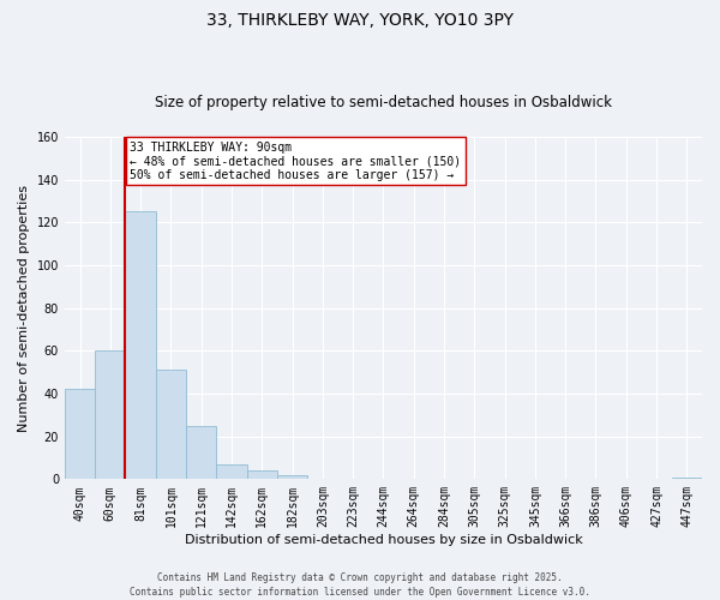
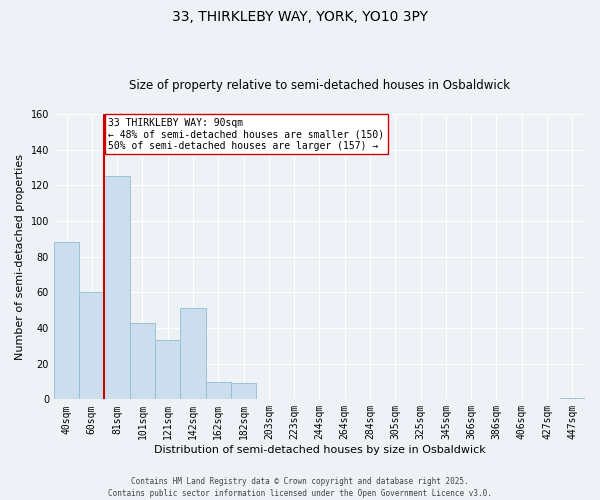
40sqm: 42 -> 88
101sqm: 51 -> 43
121sqm: 25 -> 33
142sqm: 7 -> 51
162sqm: 4 -> 10
182sqm: 2 -> 9
